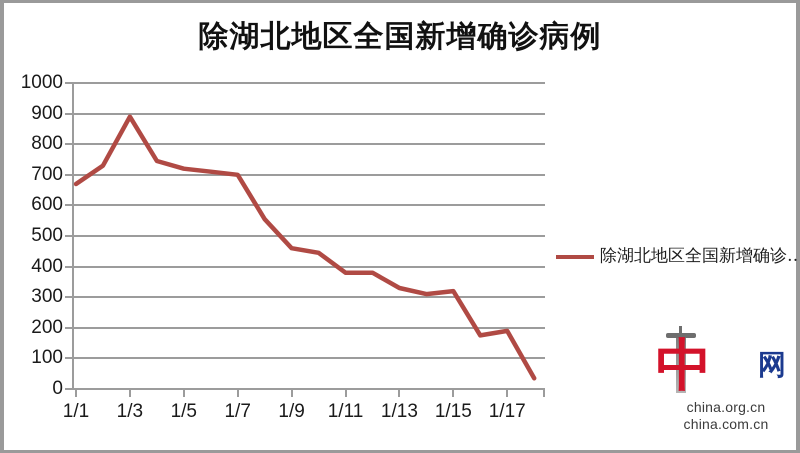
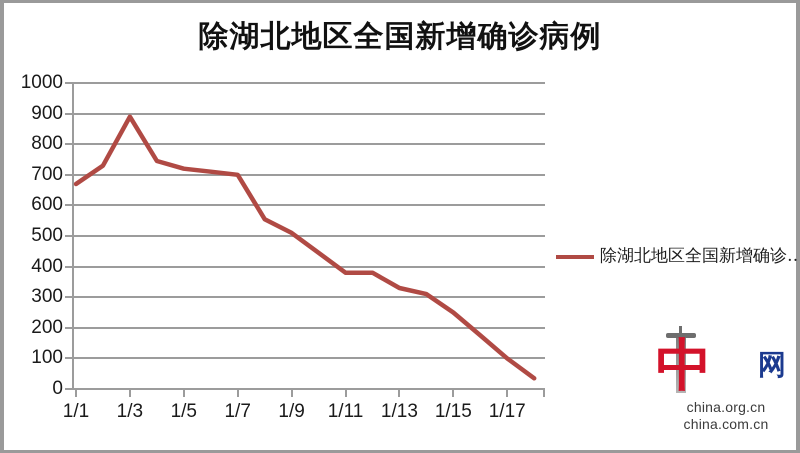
1/9: 460 -> 510
1/15: 320 -> 250
1/17: 190 -> 100
